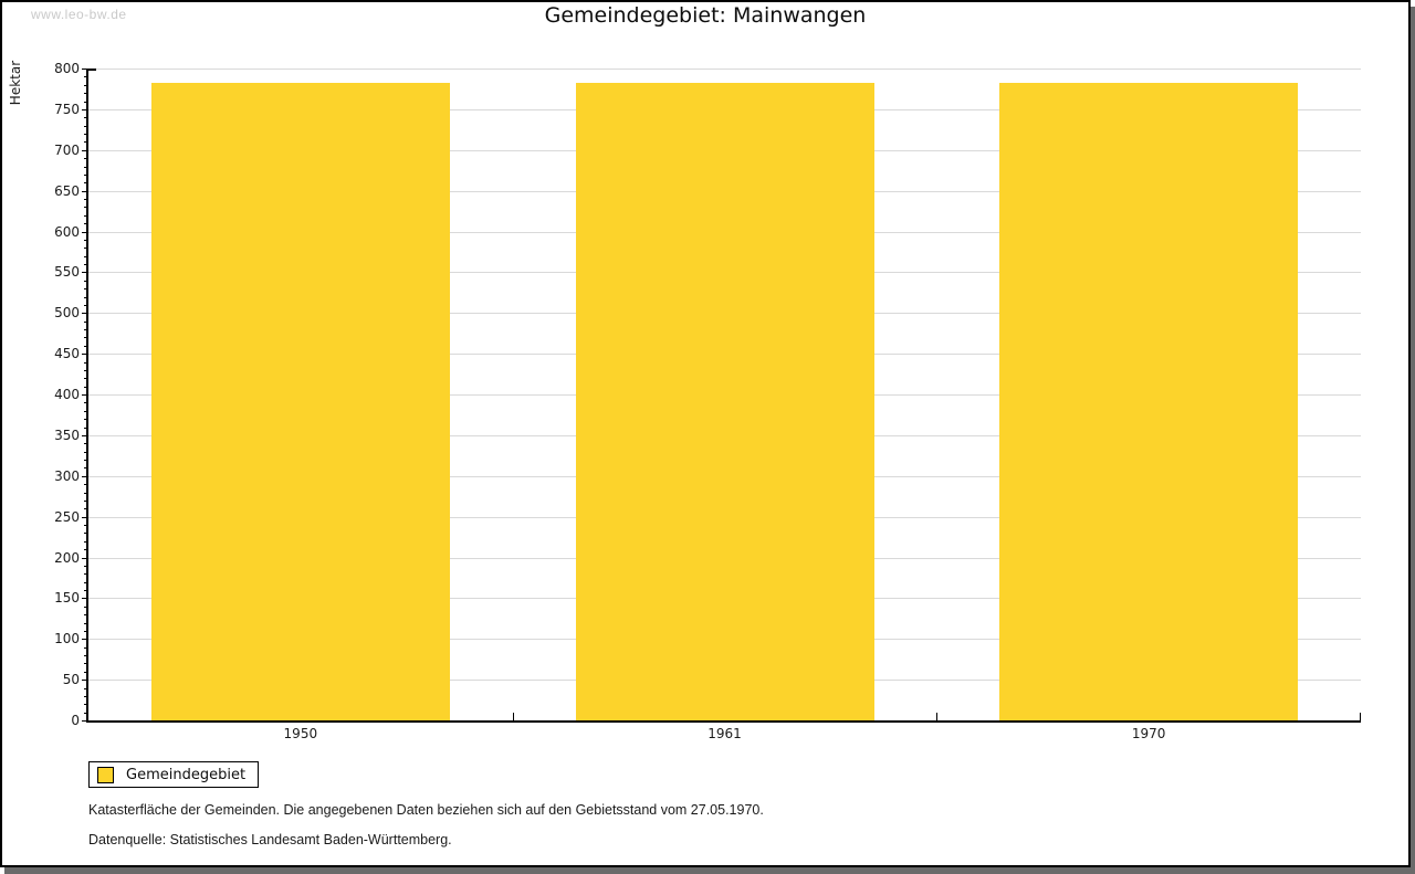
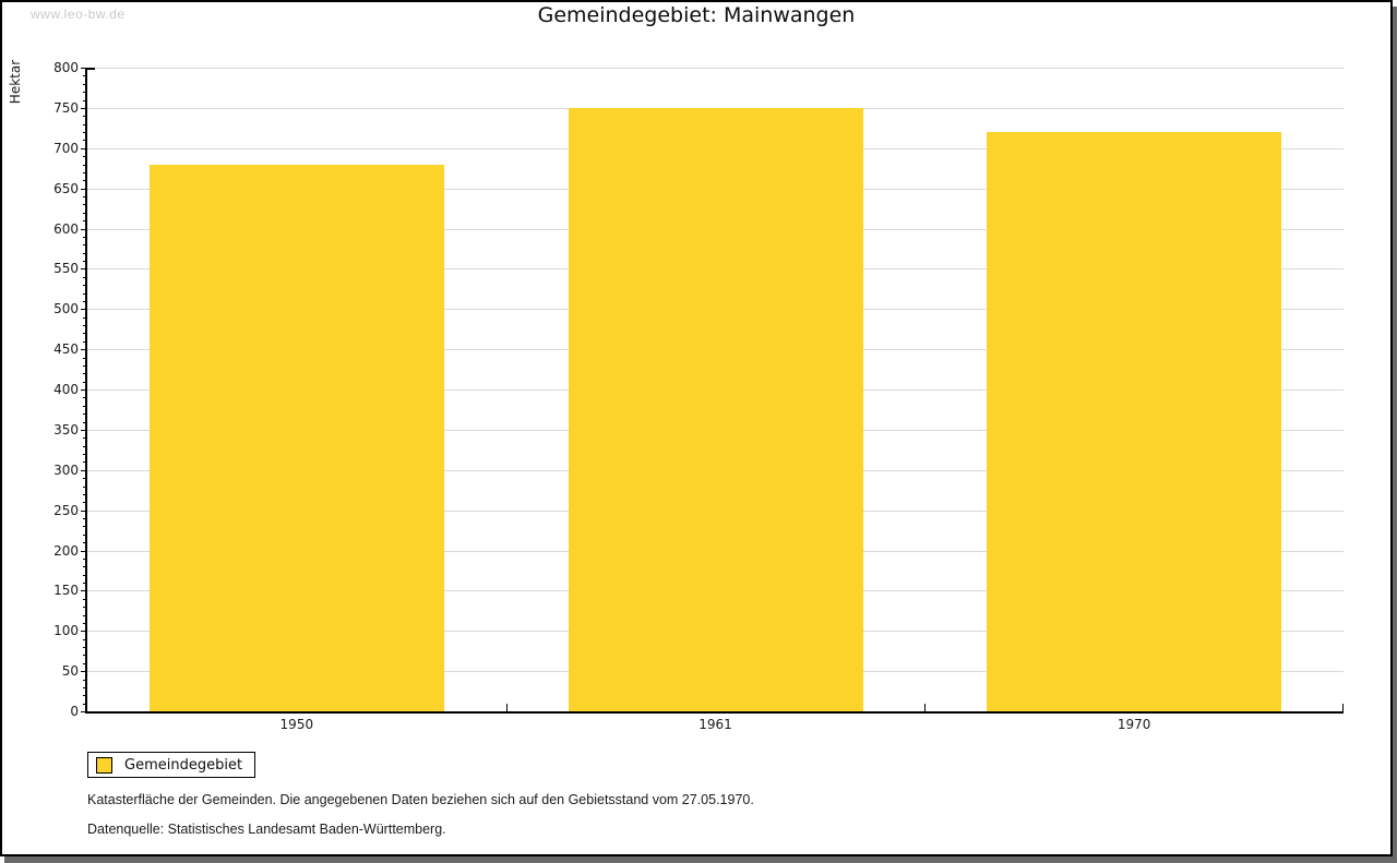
1950: 780 -> 680
1961: 780 -> 750
1970: 780 -> 720
